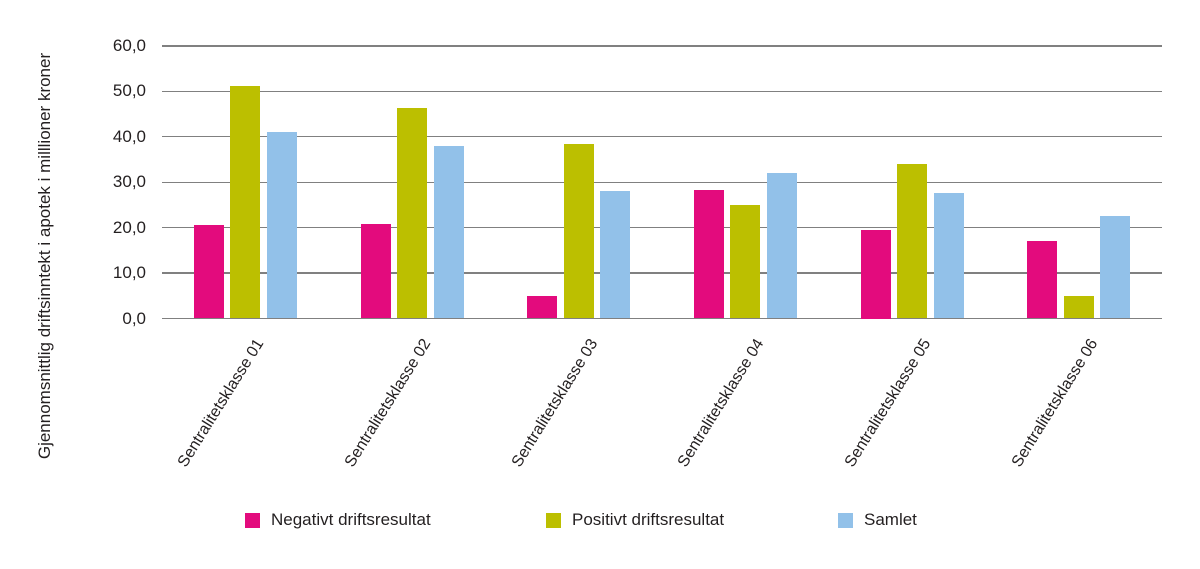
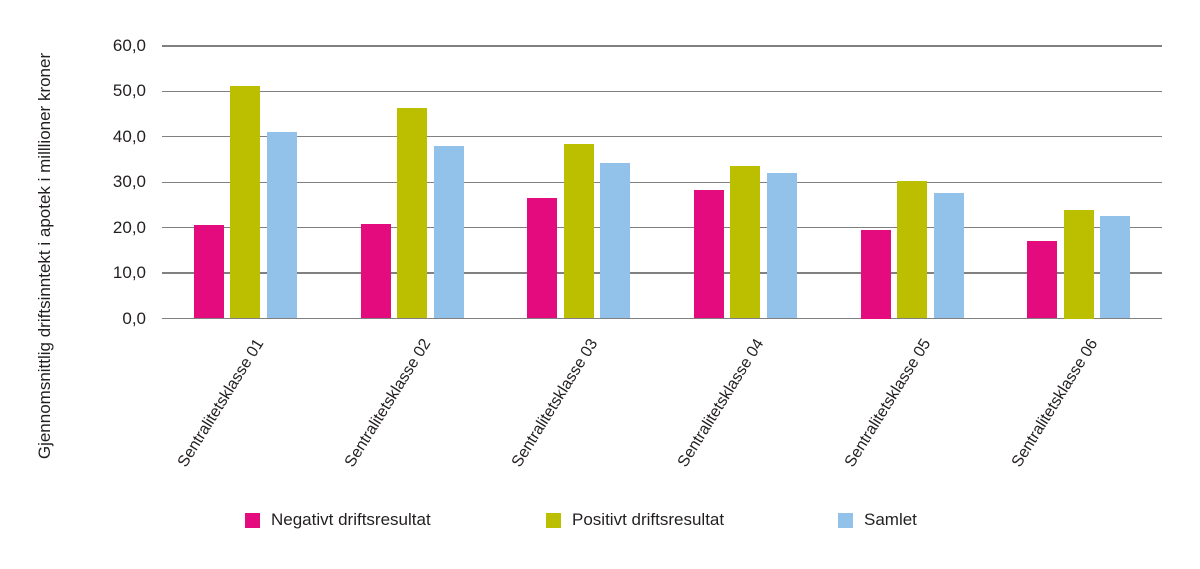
Negativt driftsresultat/Sentralitetsklasse 03: 5 -> 26
Samlet/Sentralitetsklasse 03: 28 -> 34
Positivt driftsresultat/Sentralitetsklasse 04: 25 -> 34
Positivt driftsresultat/Sentralitetsklasse 05: 34 -> 30
Positivt driftsresultat/Sentralitetsklasse 06: 5 -> 24
